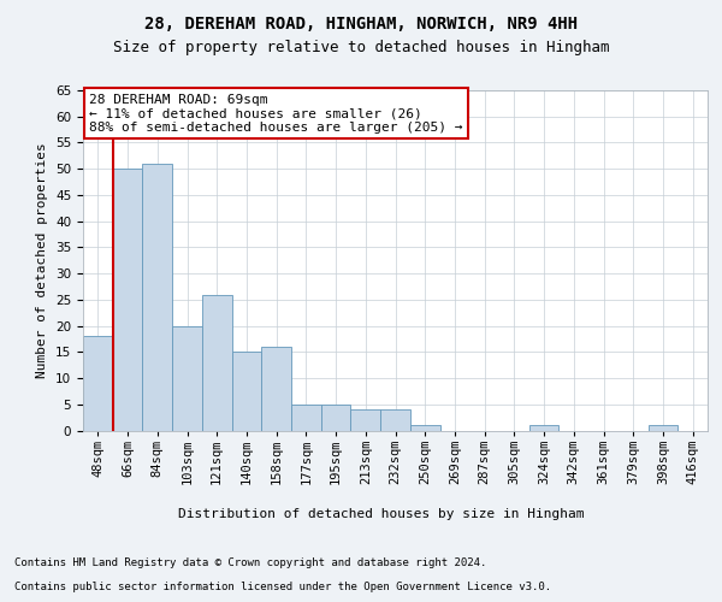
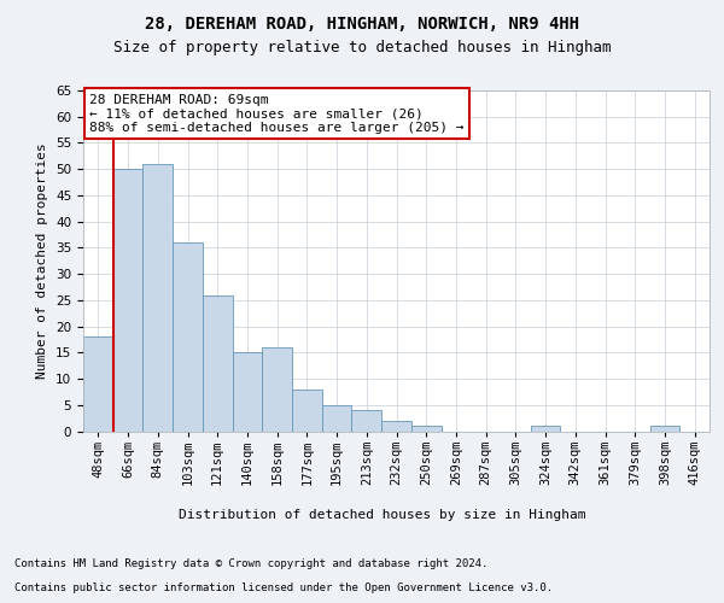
103sqm: 20 -> 36
177sqm: 5 -> 8
232sqm: 4 -> 2
